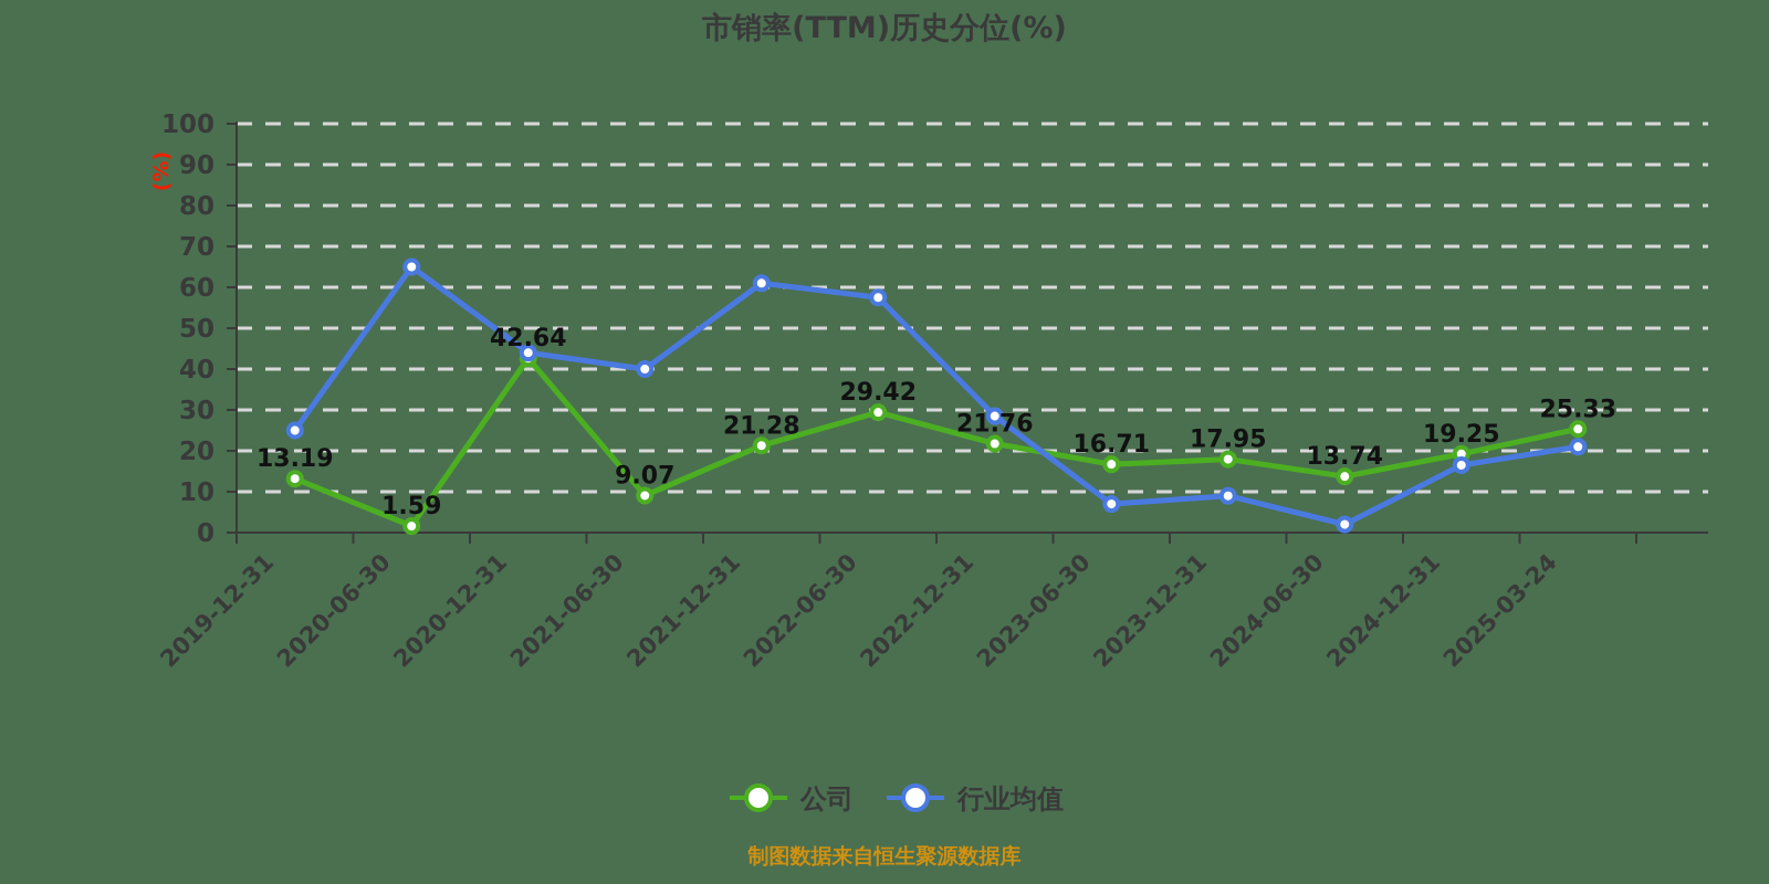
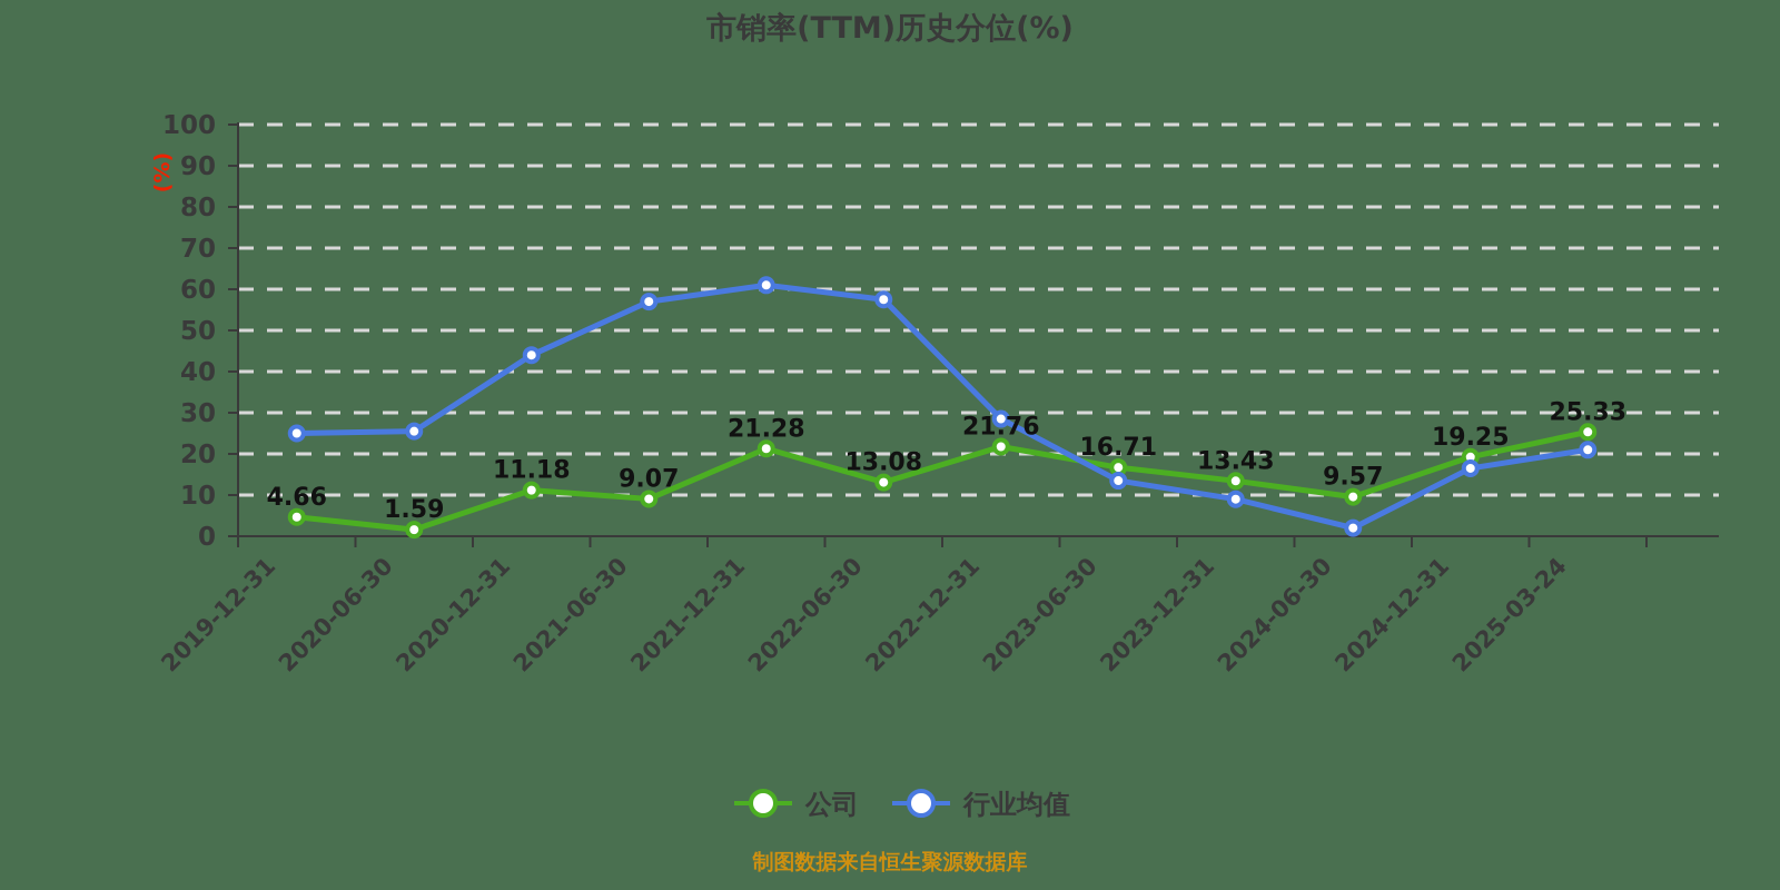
公司/2019-12-31: 13.19 -> 4.66
行业均值/2020-06-30: 65 -> 26
公司/2020-12-31: 42.64 -> 11.18
行业均值/2021-06-30: 40 -> 57
公司/2022-06-30: 29.42 -> 13.08
行业均值/2023-06-30: 7 -> 14
公司/2023-12-31: 17.95 -> 13.43
公司/2024-06-30: 13.74 -> 9.57
